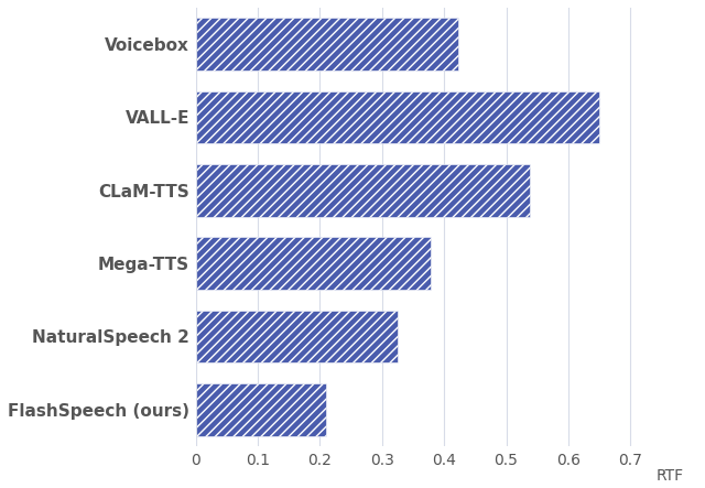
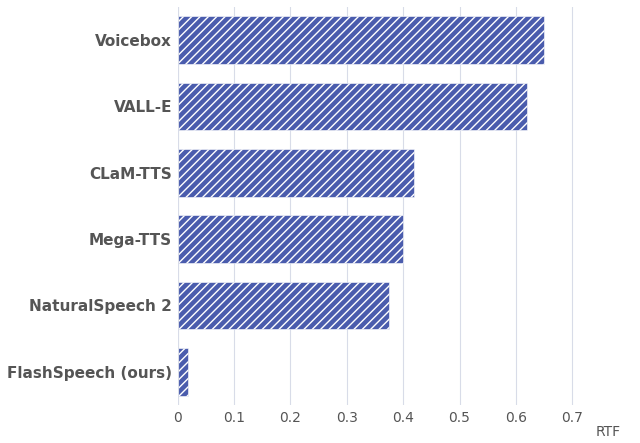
Voicebox: 0.422 -> 0.650
VALL-E: 0.650 -> 0.620
CLaM-TTS: 0.538 -> 0.420
Mega-TTS: 0.378 -> 0.400
NaturalSpeech 2: 0.326 -> 0.375
FlashSpeech (ours): 0.210 -> 0.019
